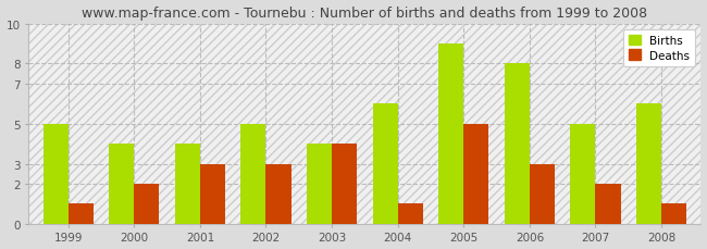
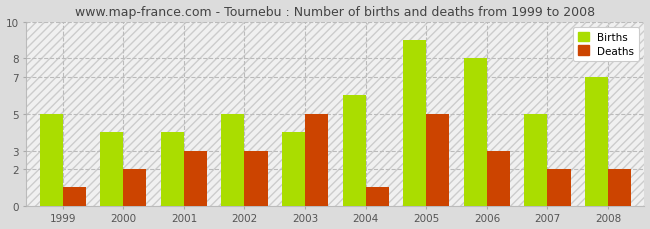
Deaths/2003: 4 -> 5
Births/2008: 6 -> 7
Deaths/2008: 1 -> 2
